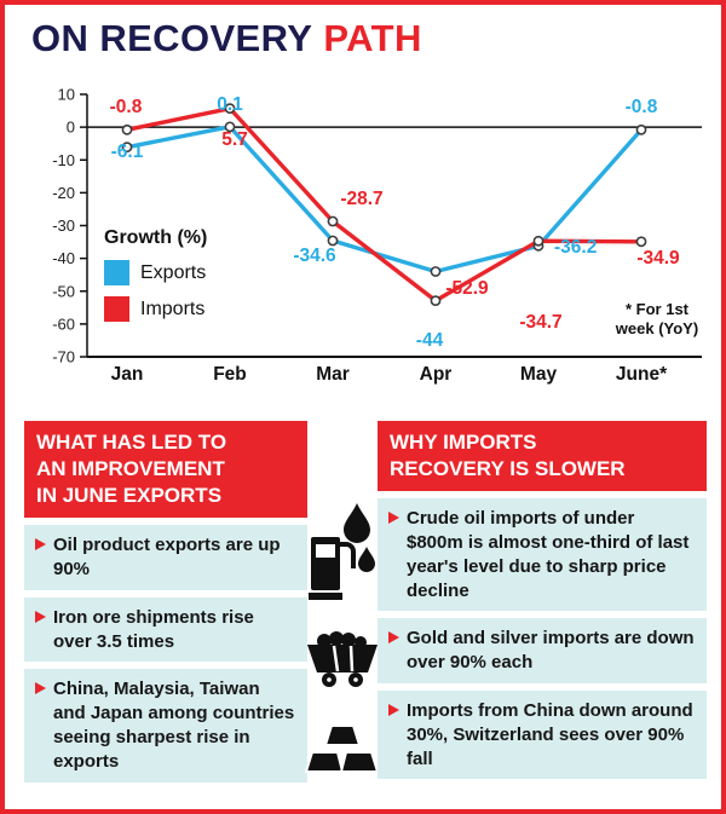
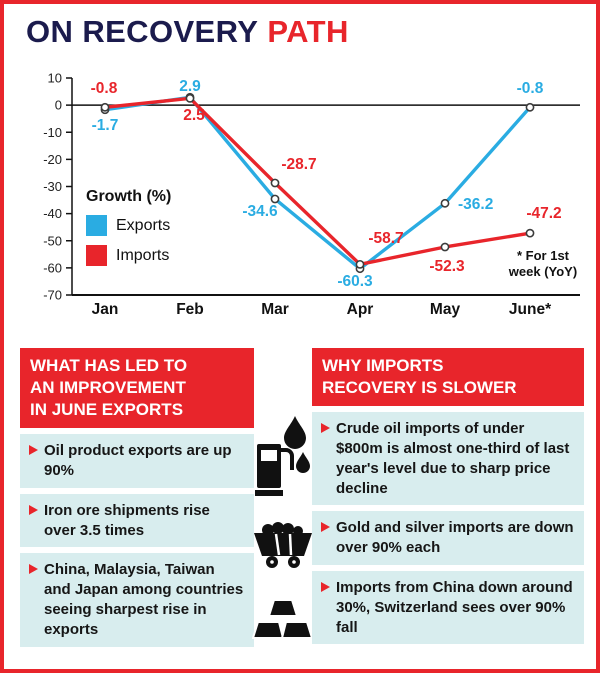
Exports/Jan: -6.1 -> -1.7
Exports/Feb: 0.1 -> 2.9
Imports/Feb: 5.7 -> 2.5
Exports/Apr: -44 -> -60.3
Imports/Apr: -52.9 -> -58.7
Imports/May: -34.7 -> -52.3
Imports/June*: -34.9 -> -47.2
